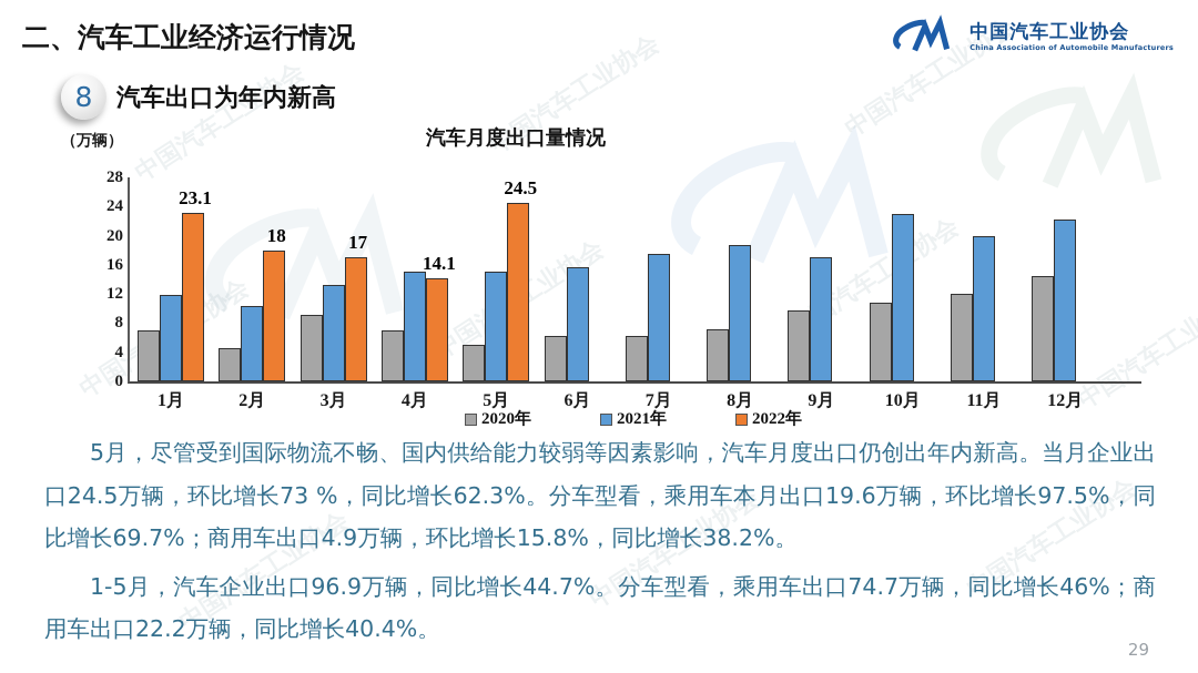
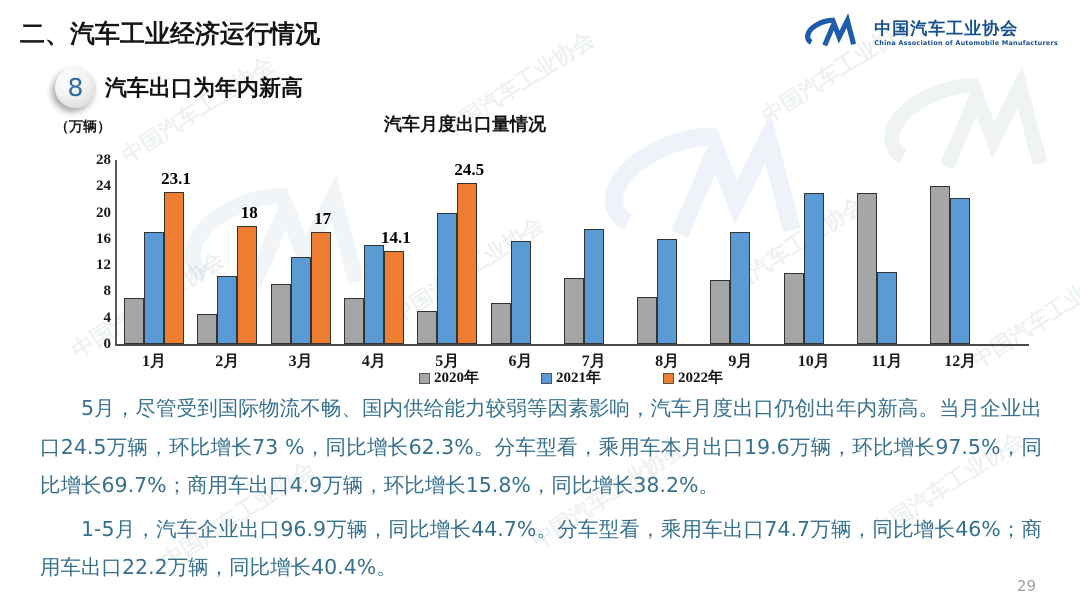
2021年/1月: 12 -> 17
2021年/5月: 15 -> 20
2020年/7月: 6 -> 10
2021年/8月: 19 -> 16
2020年/11月: 12 -> 23
2021年/11月: 20 -> 11
2020年/12月: 14 -> 24
